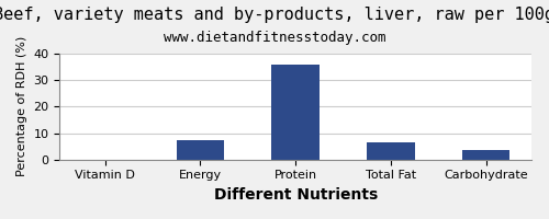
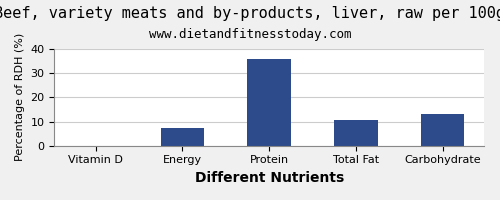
Total Fat: 6.6 -> 10.5
Carbohydrate: 3.5 -> 13.0
